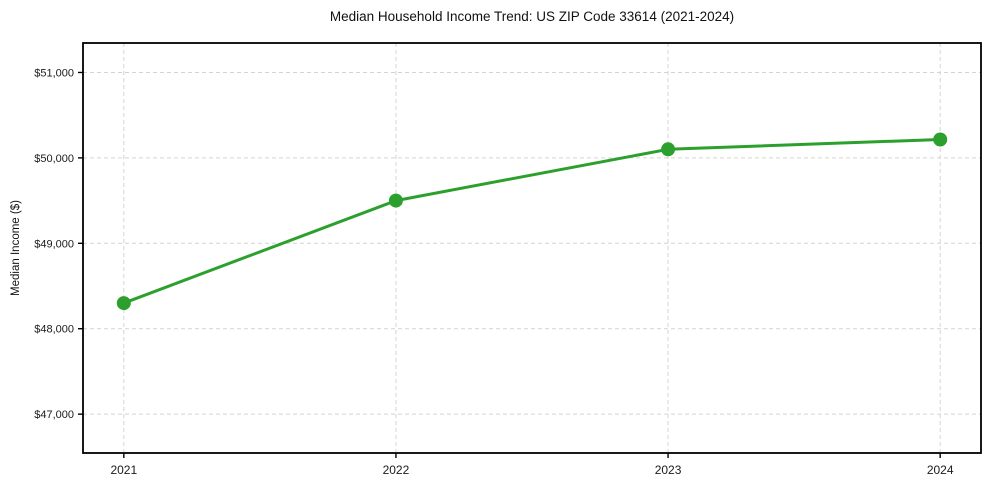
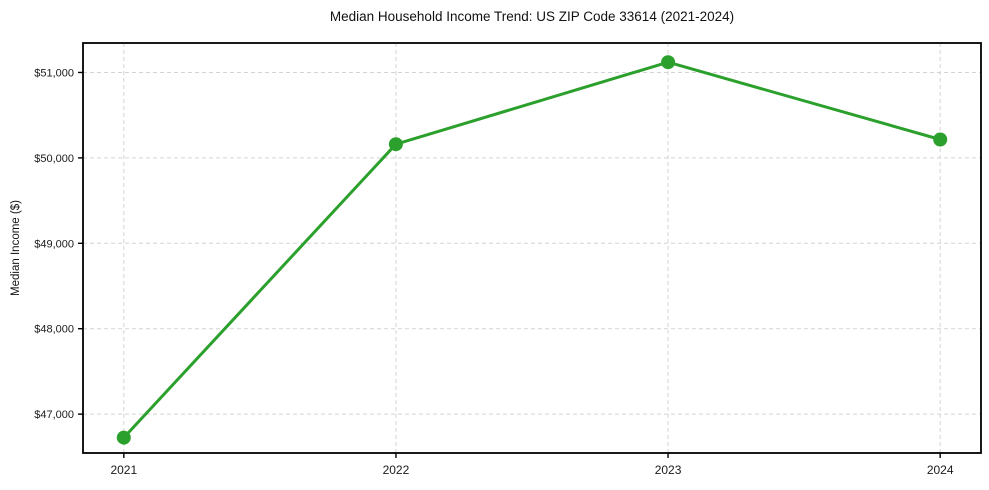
2021: $48300 -> $46700
2022: $49500 -> $50200
2023: $50100 -> $51100
